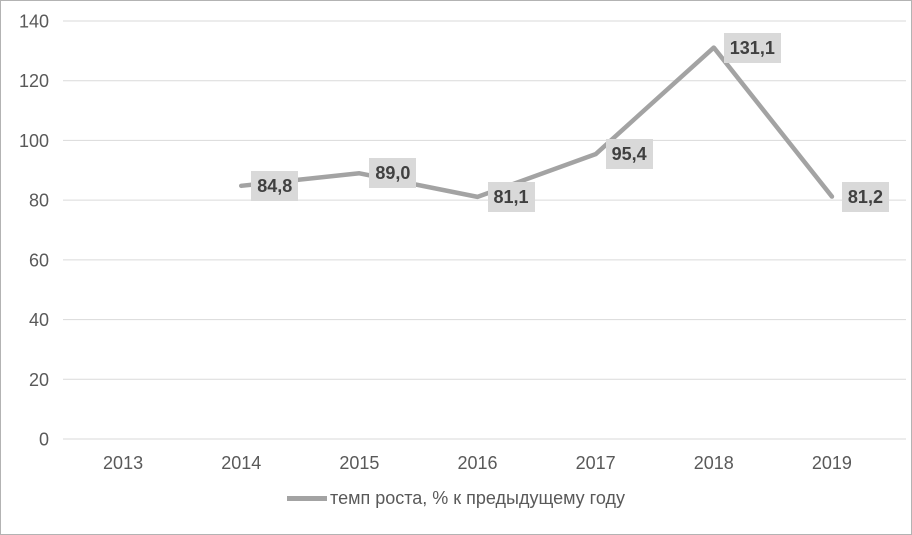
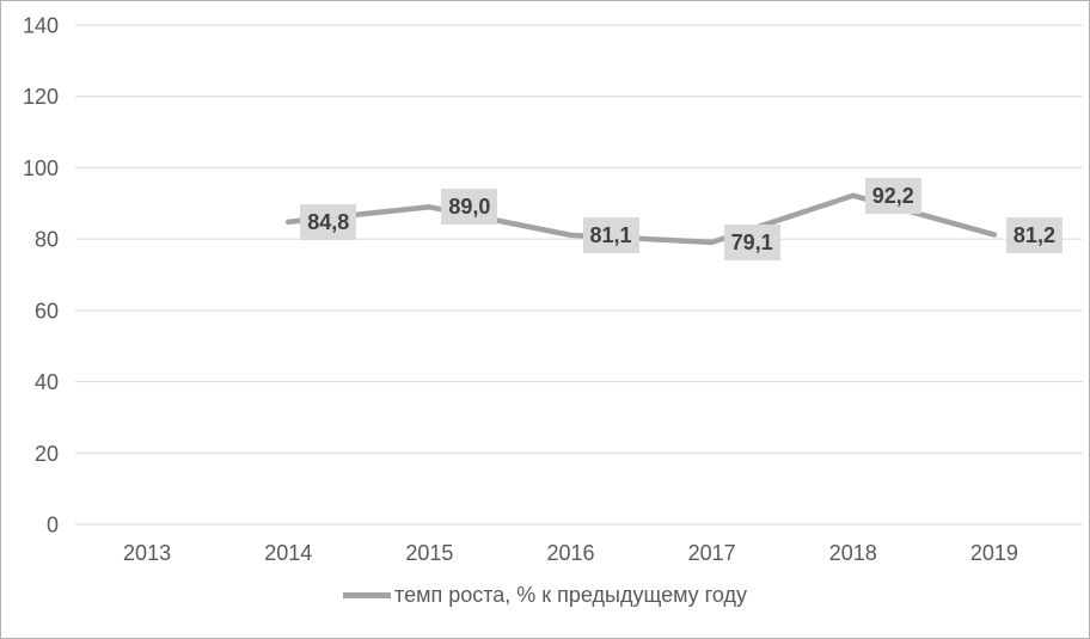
2017: 95,4 -> 79,1
2018: 131,1 -> 92,2
